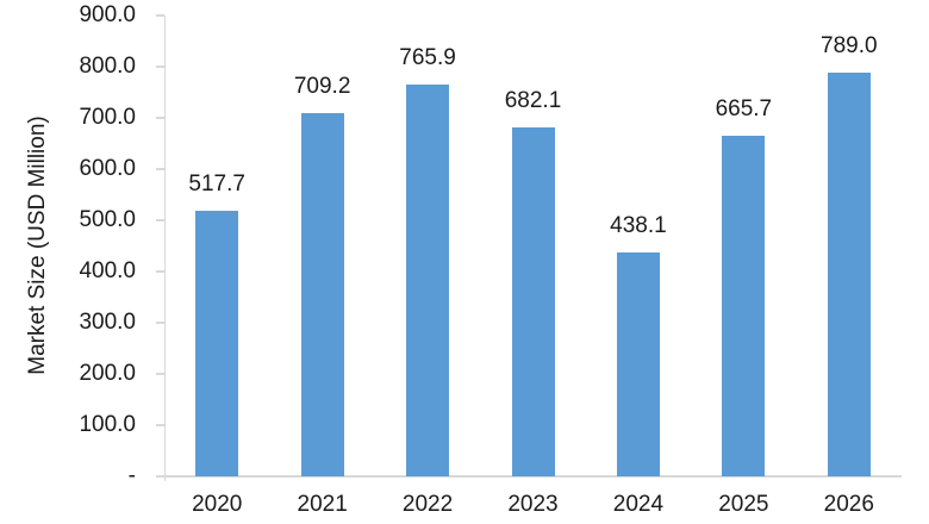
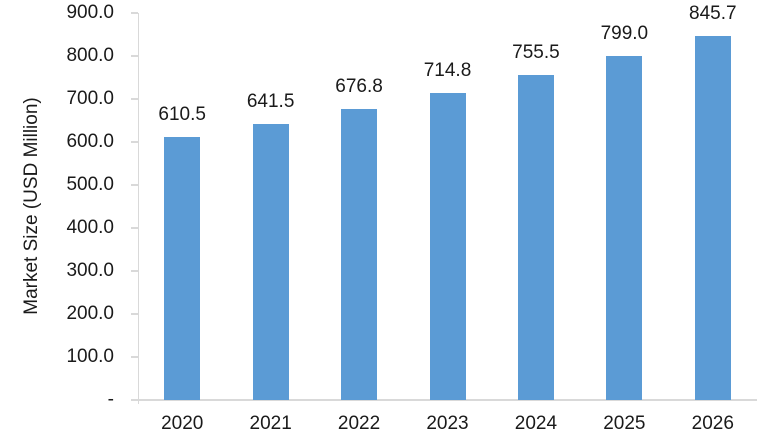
2020: 517.7 -> 610.5
2021: 709.2 -> 641.5
2022: 765.9 -> 676.8
2023: 682.1 -> 714.8
2024: 438.1 -> 755.5
2025: 665.7 -> 799.0
2026: 789.0 -> 845.7
